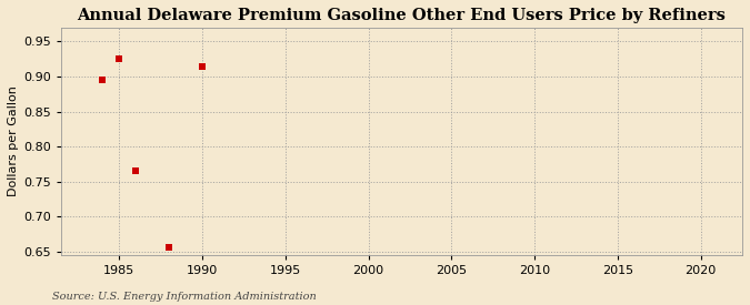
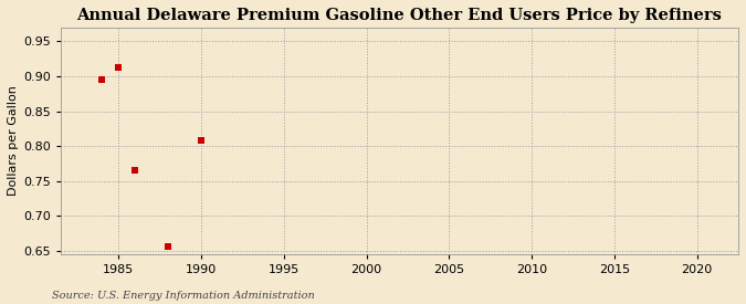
1985: 0.925 -> 0.912
1990: 0.915 -> 0.808
